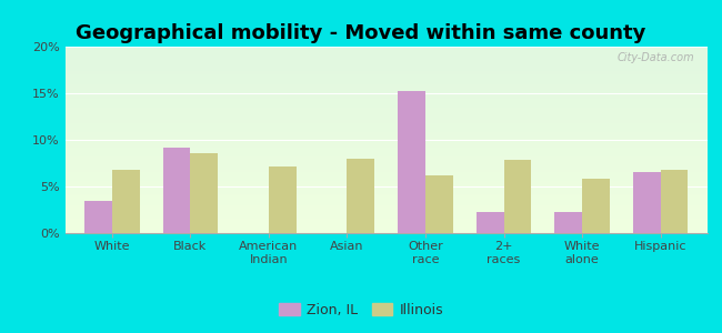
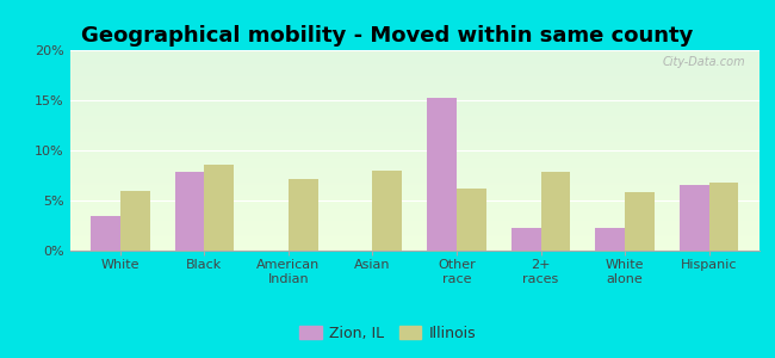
Illinois/White: 6.8% -> 6.0%
Zion, IL/Black: 9.2% -> 7.8%
